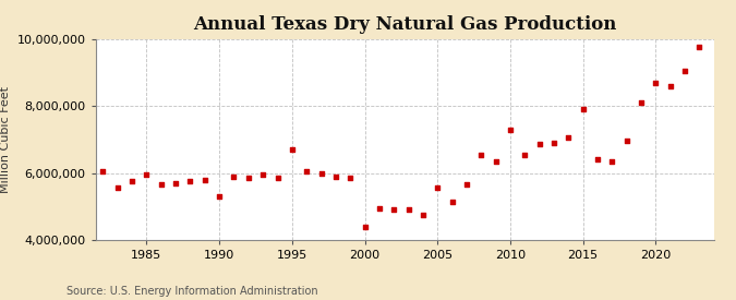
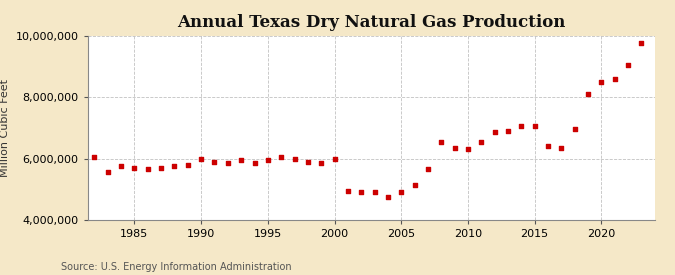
1985: 5,950,000 -> 5,700,000
1990: 5,300,000 -> 6,000,000
1995: 6,700,000 -> 5,950,000
2000: 4,400,000 -> 6,000,000
2005: 5,550,000 -> 4,900,000
2010: 7,300,000 -> 6,300,000
2015: 7,900,000 -> 7,050,000
2020: 8,700,000 -> 8,500,000
